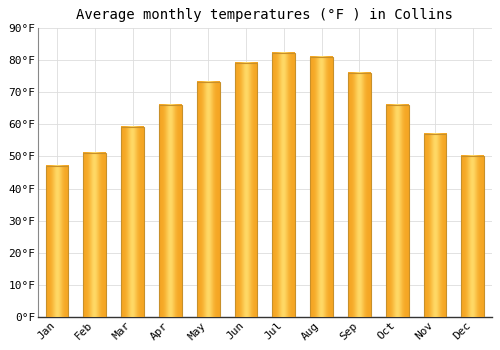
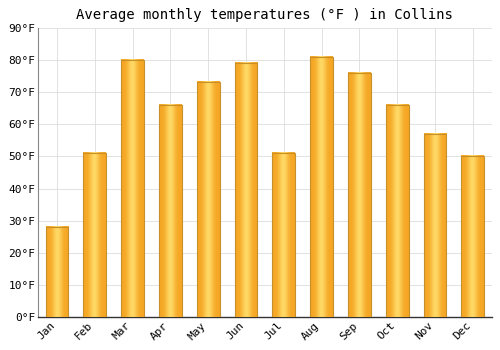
Jan: 47°F -> 28°F
Mar: 59°F -> 80°F
Jul: 82°F -> 51°F
